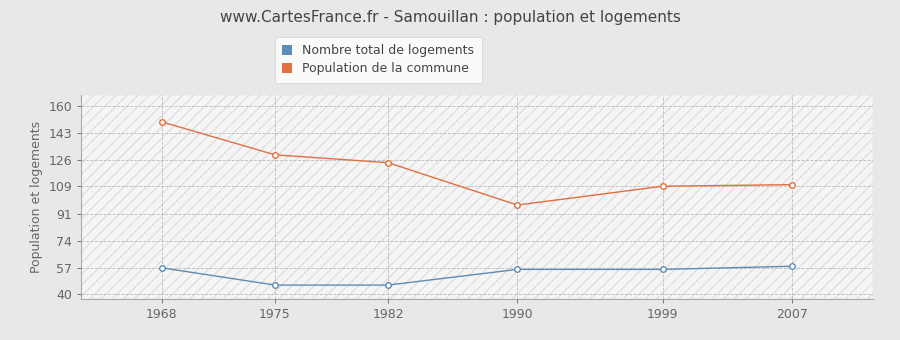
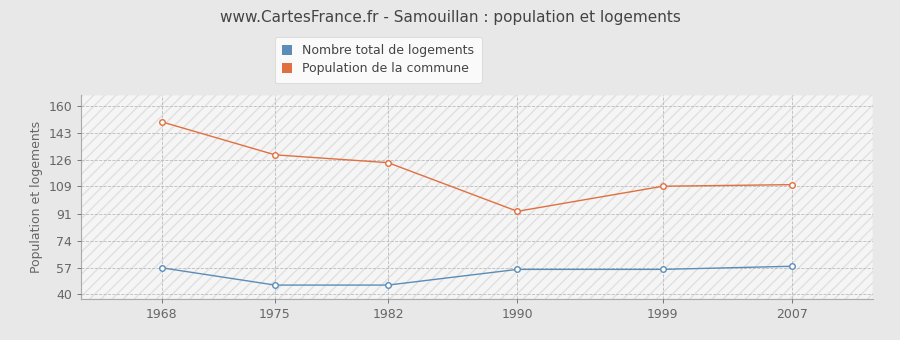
Population de la commune/1990: 97 -> 93
